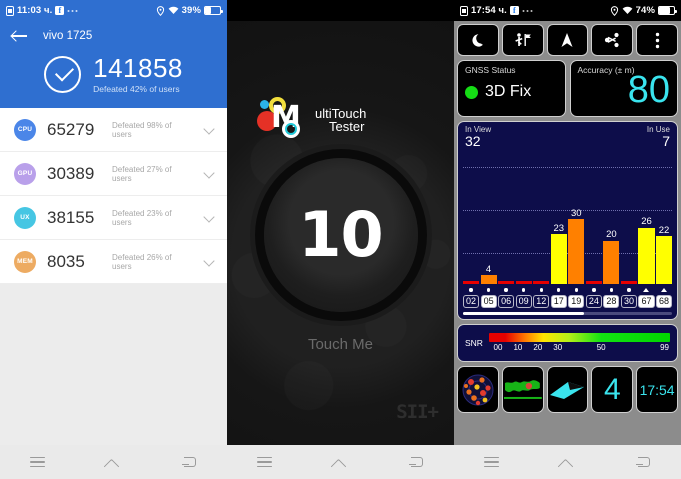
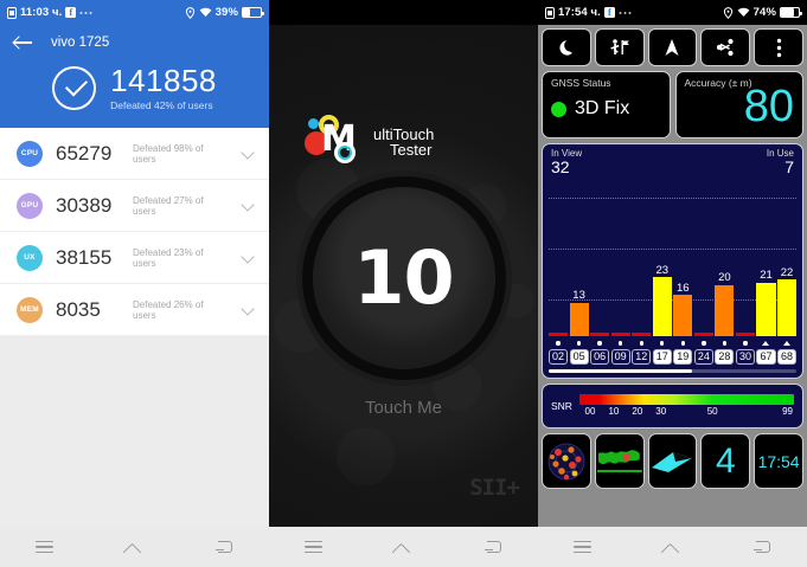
05: 4 -> 13
19: 30 -> 16
67: 26 -> 21
